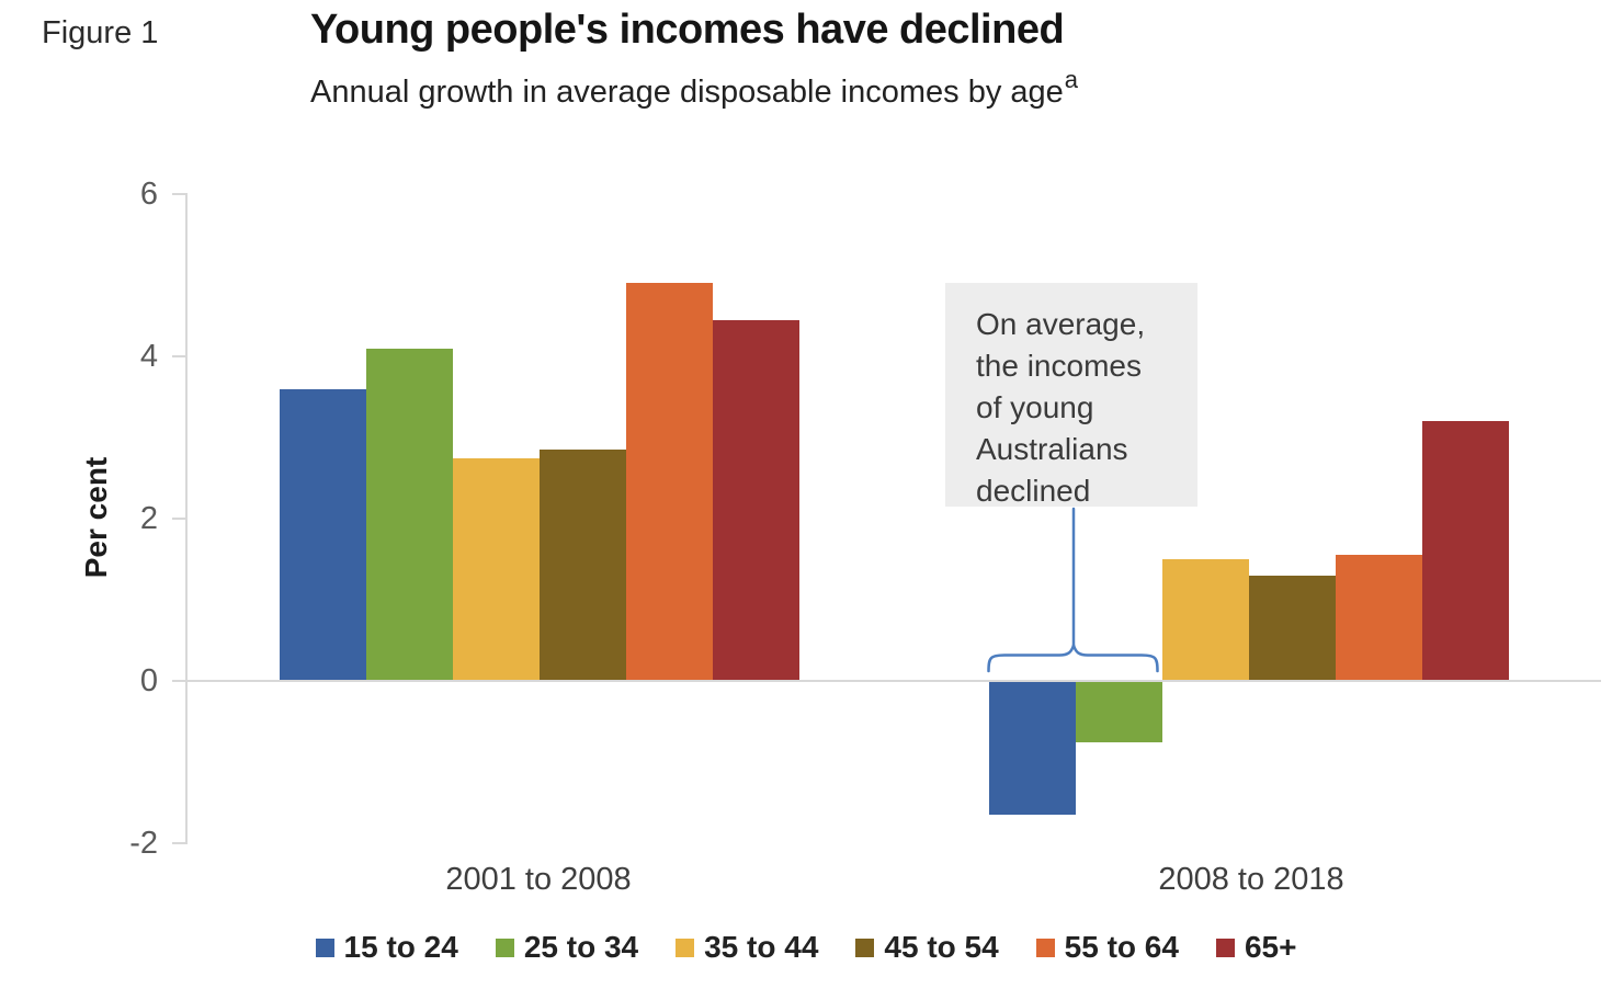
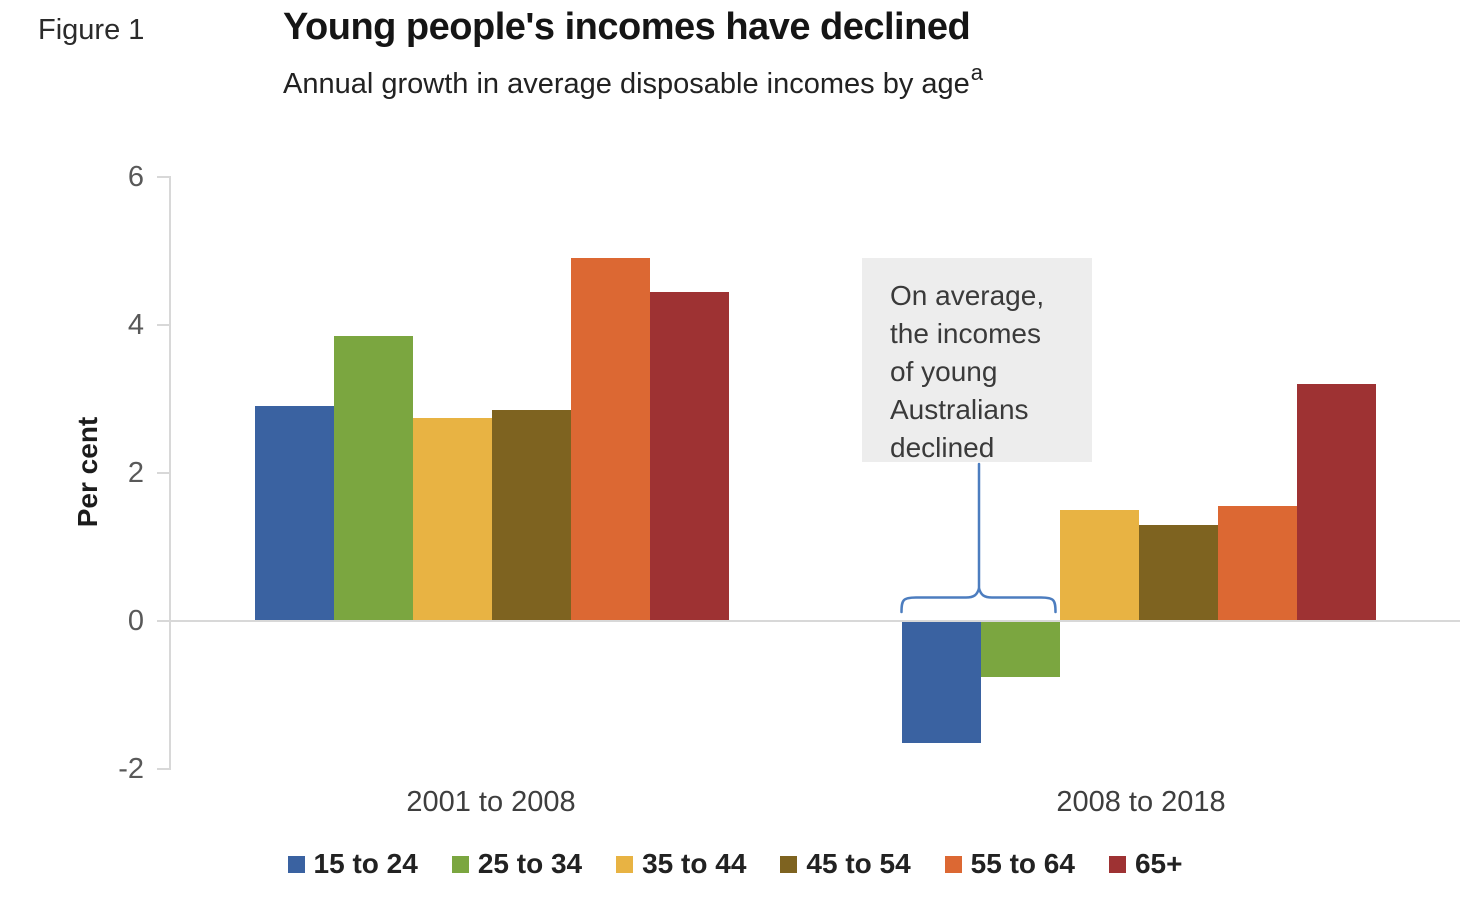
15 to 24/2001 to 2008: 3.6 -> 2.9
25 to 34/2001 to 2008: 4.1 -> 3.9
